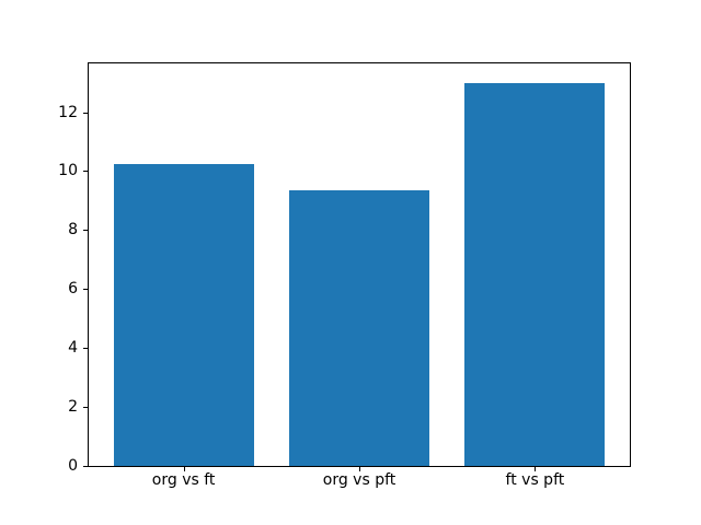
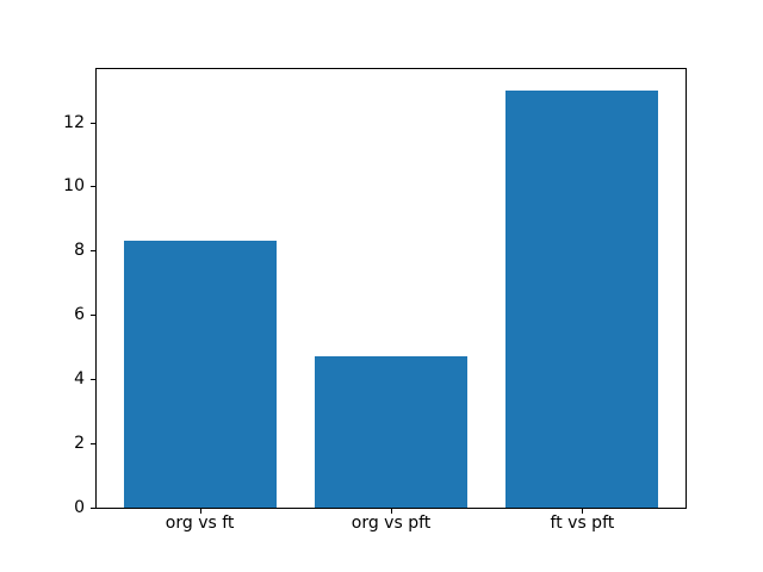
org vs ft: 10.2 -> 8.3
org vs pft: 9.3 -> 4.7
